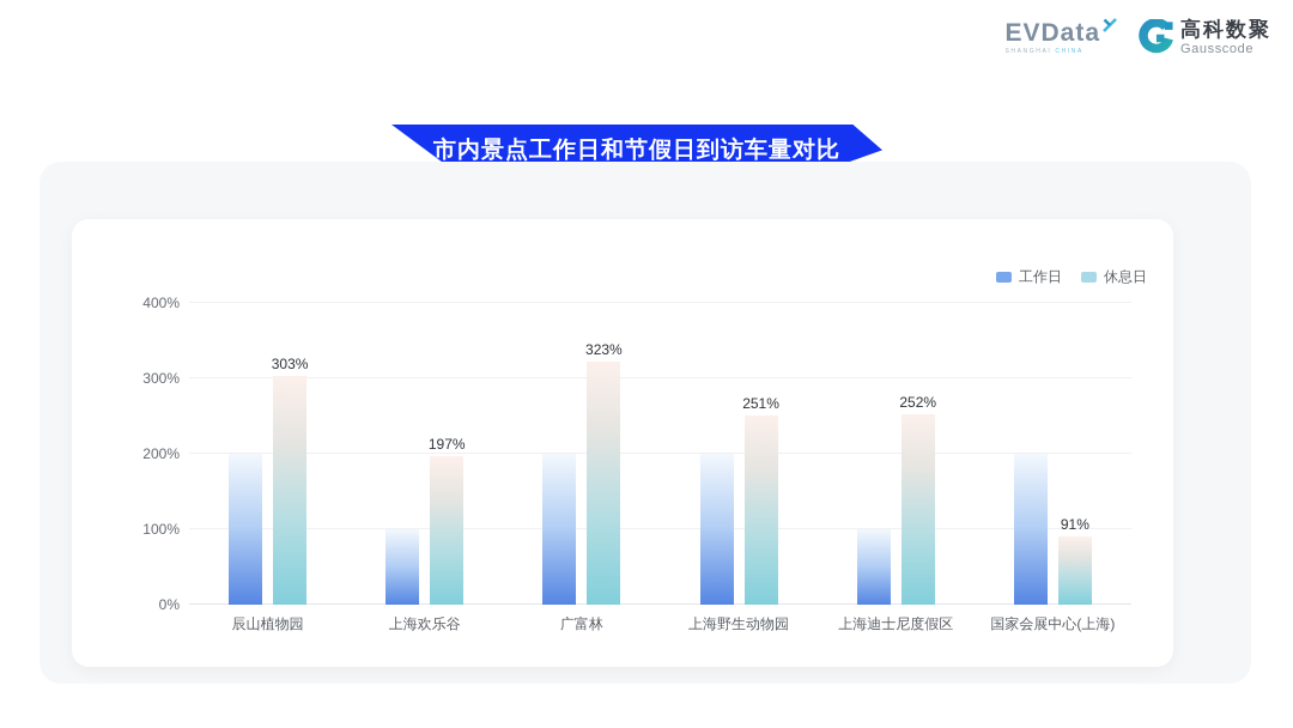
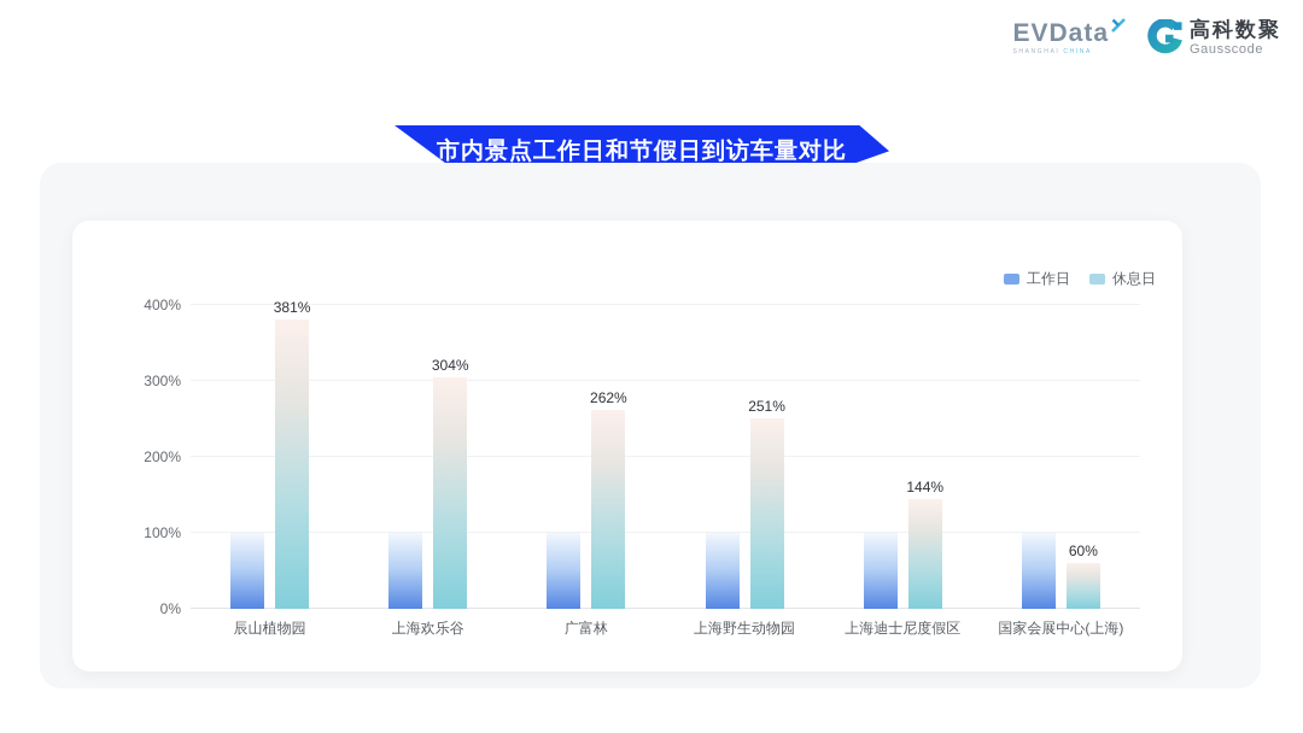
工作日/辰山植物园: 200% -> 100%
休息日/辰山植物园: 303% -> 381%
休息日/上海欢乐谷: 197% -> 304%
工作日/广富林: 200% -> 100%
休息日/广富林: 323% -> 262%
工作日/上海野生动物园: 200% -> 100%
休息日/上海迪士尼度假区: 252% -> 144%
工作日/国家会展中心(上海): 200% -> 100%
休息日/国家会展中心(上海): 91% -> 60%
